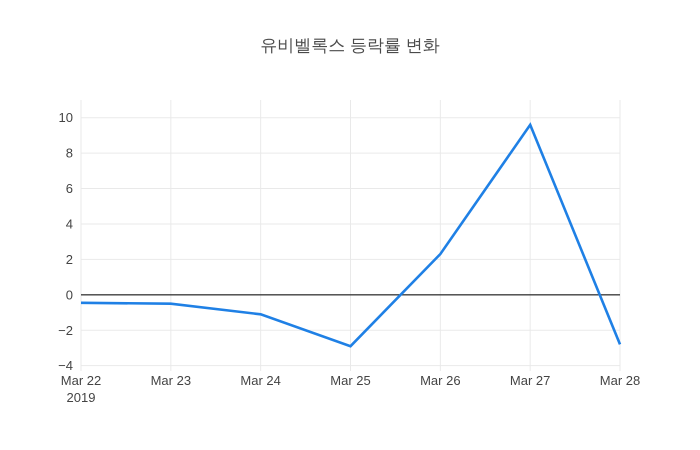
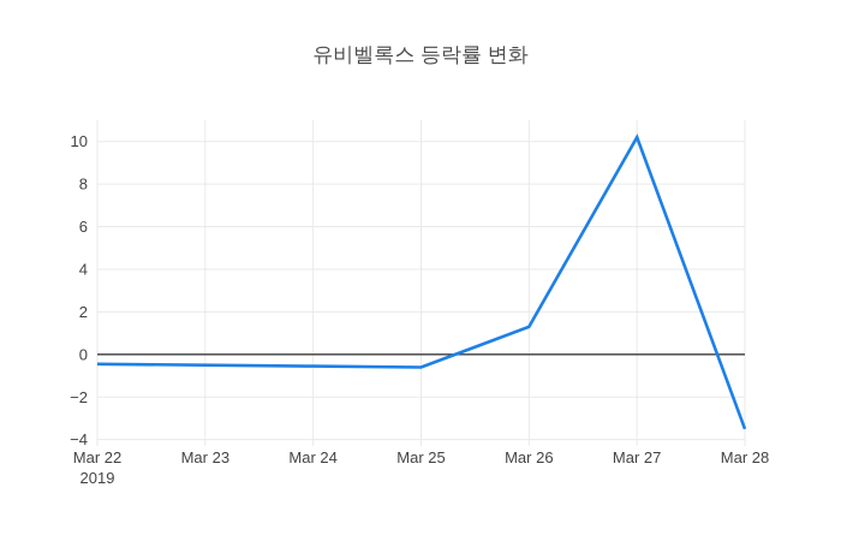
Mar 24: -1.1 -> -0.6
Mar 25: -2.9 -> -0.6
Mar 26: 2.3 -> 1.3
Mar 27: 9.6 -> 10.2
Mar 28: -2.8 -> -3.5
